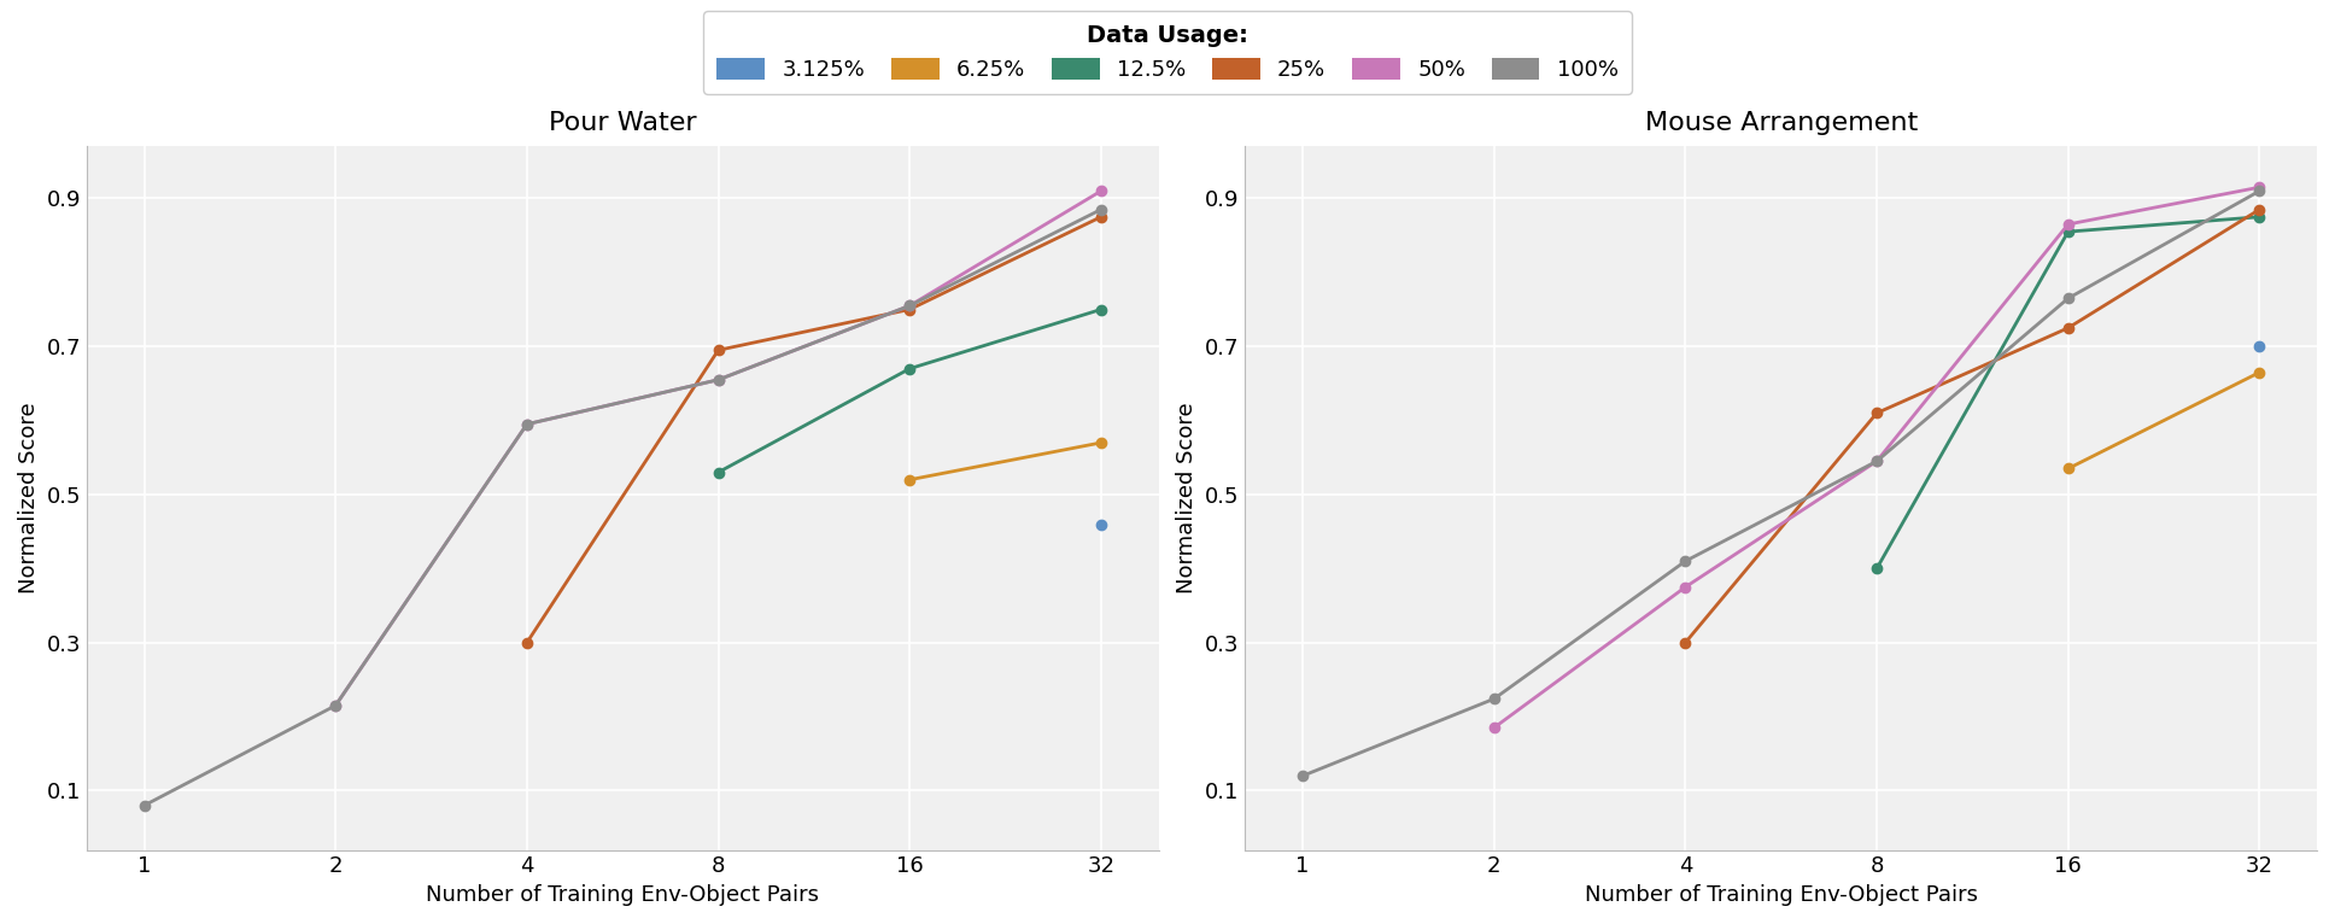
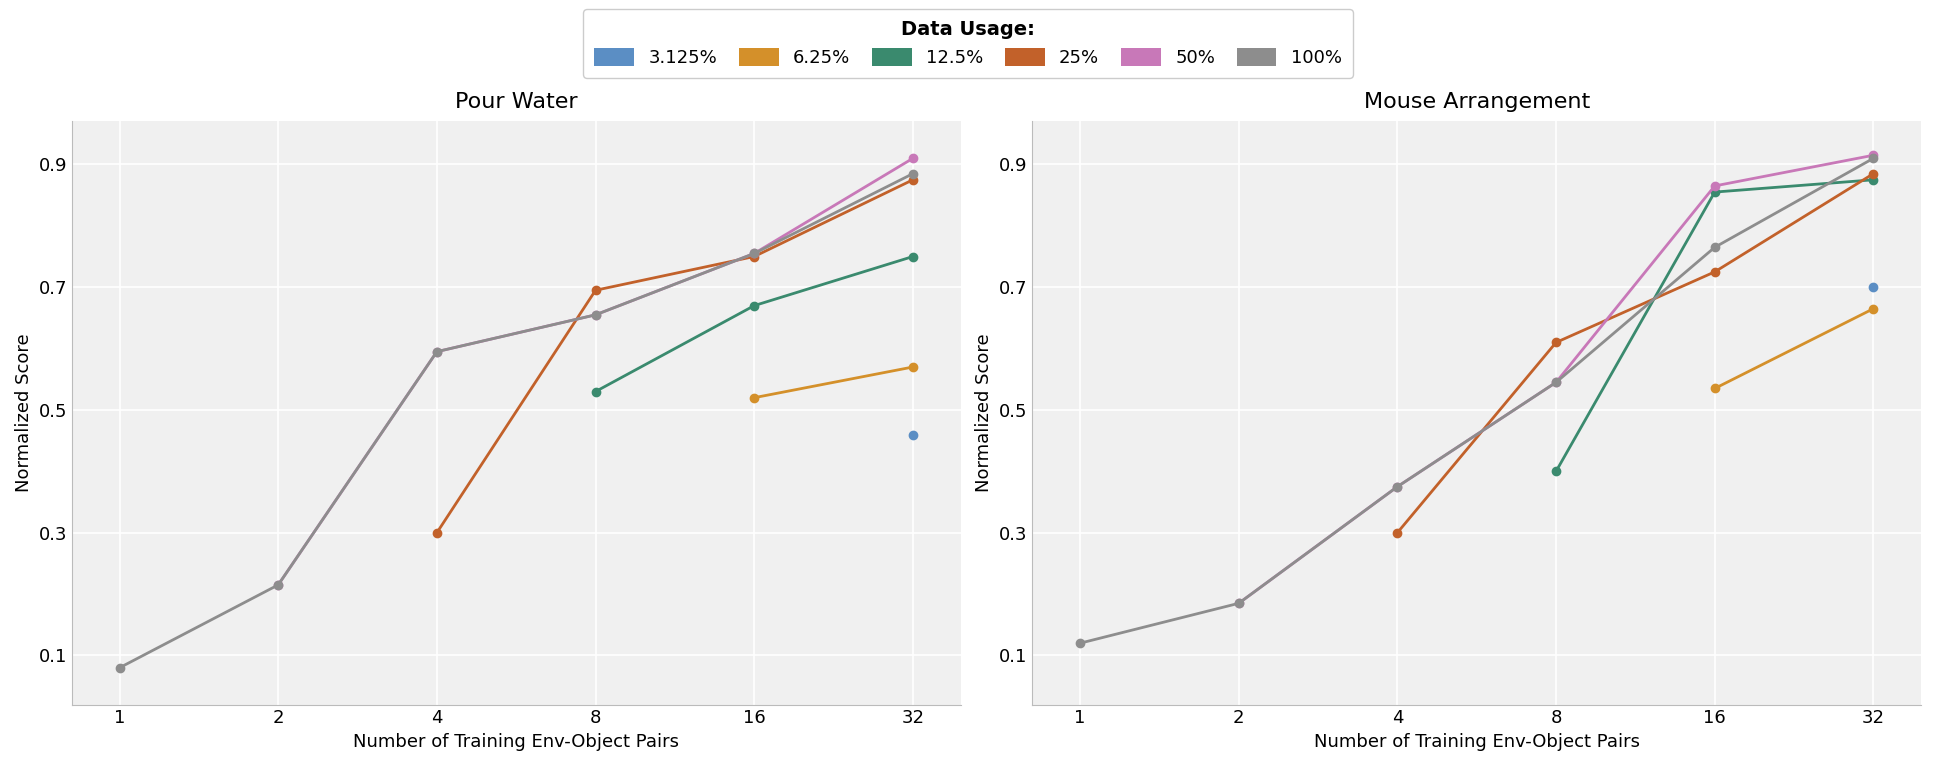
Mouse Arrangement/100%/2: 0.224 -> 0.185
Mouse Arrangement/100%/4: 0.410 -> 0.375
